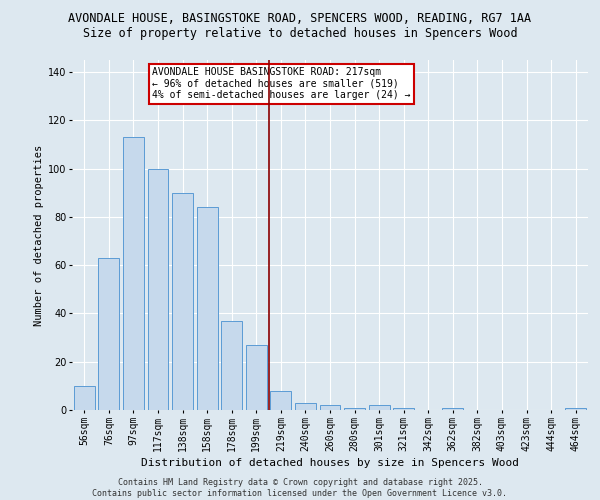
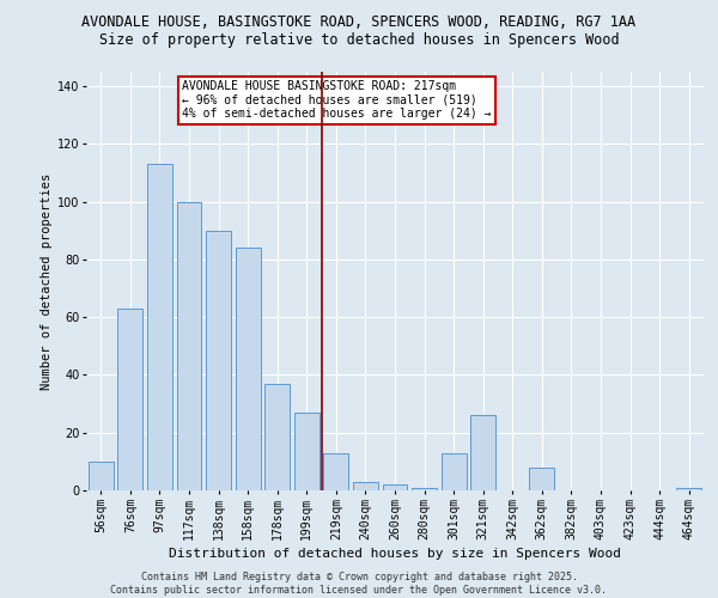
219sqm: 8 -> 13
301sqm: 2 -> 13
321sqm: 1 -> 26
362sqm: 1 -> 8
